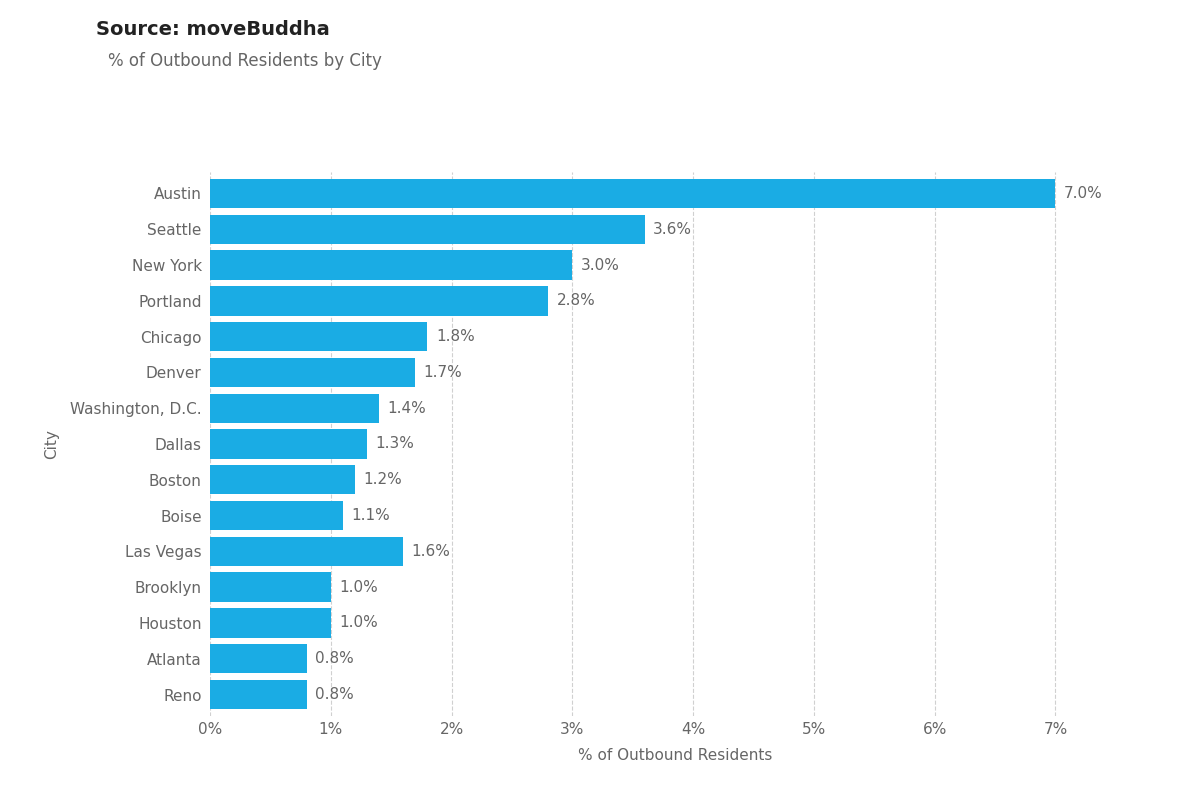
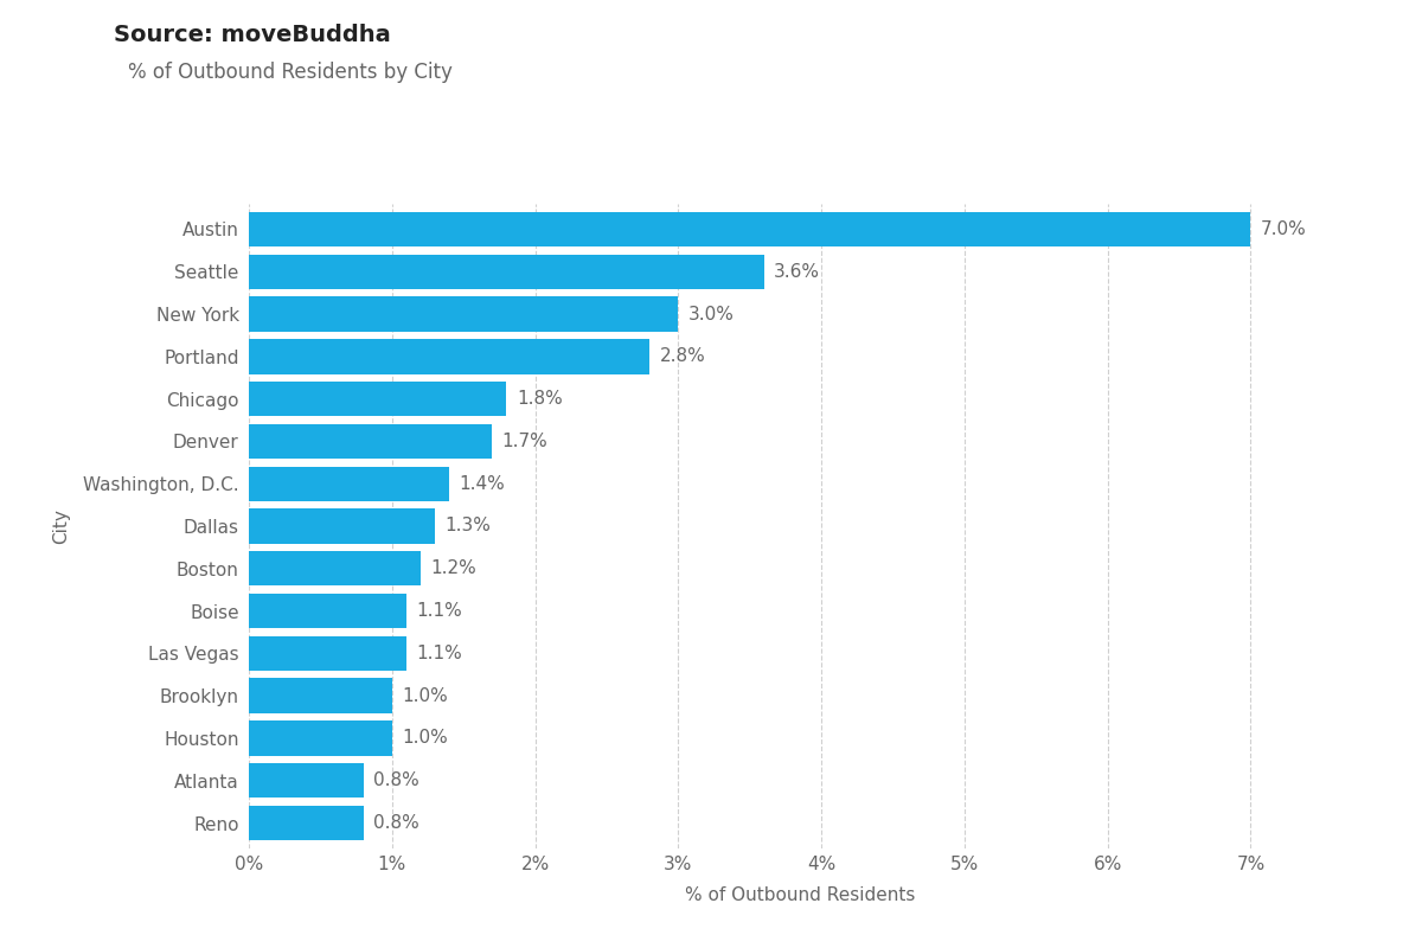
Las Vegas: 1.6% -> 1.1%
